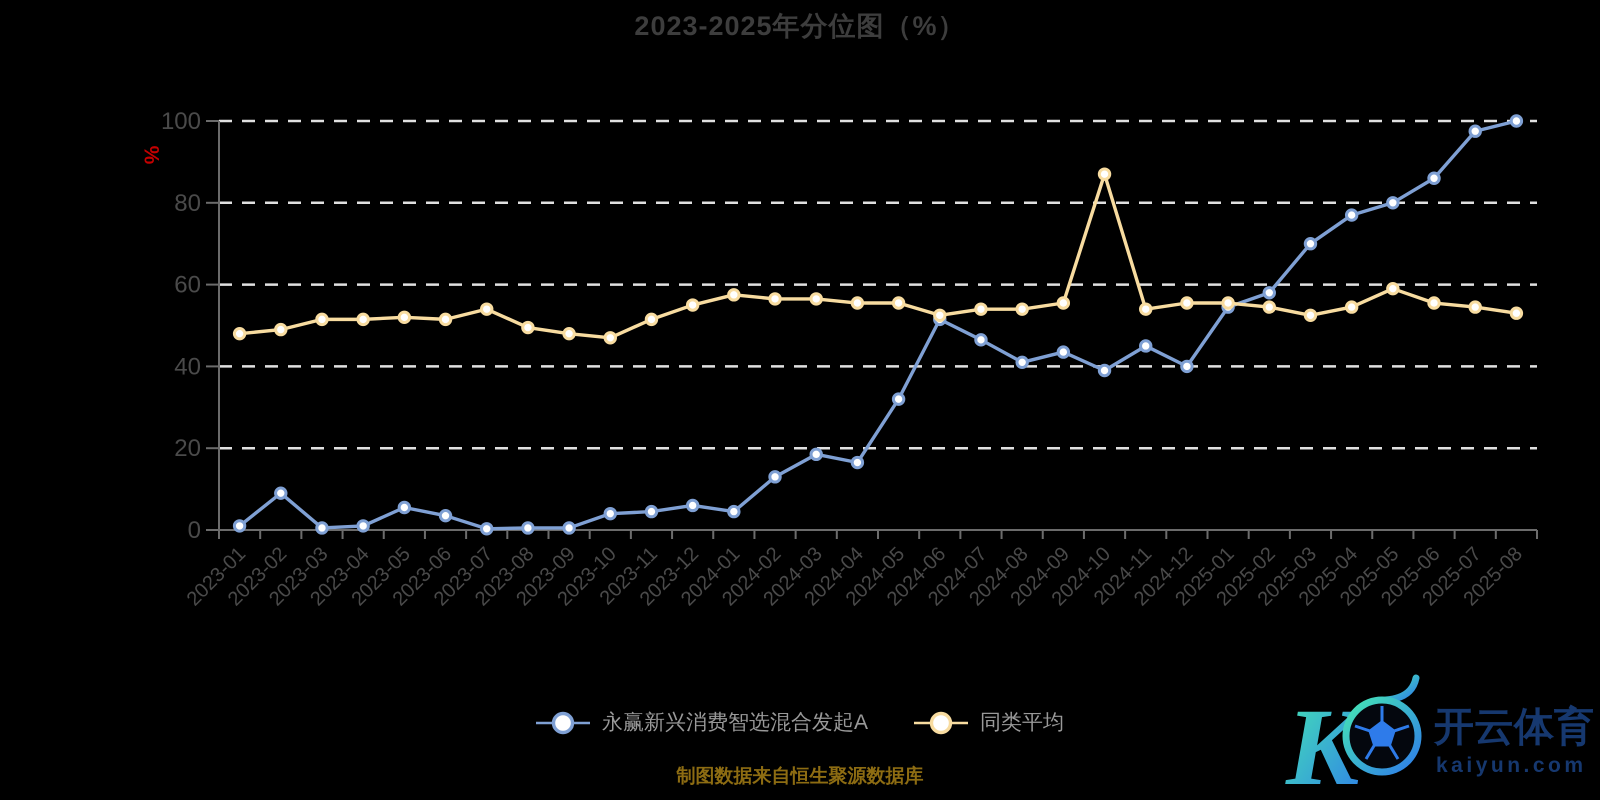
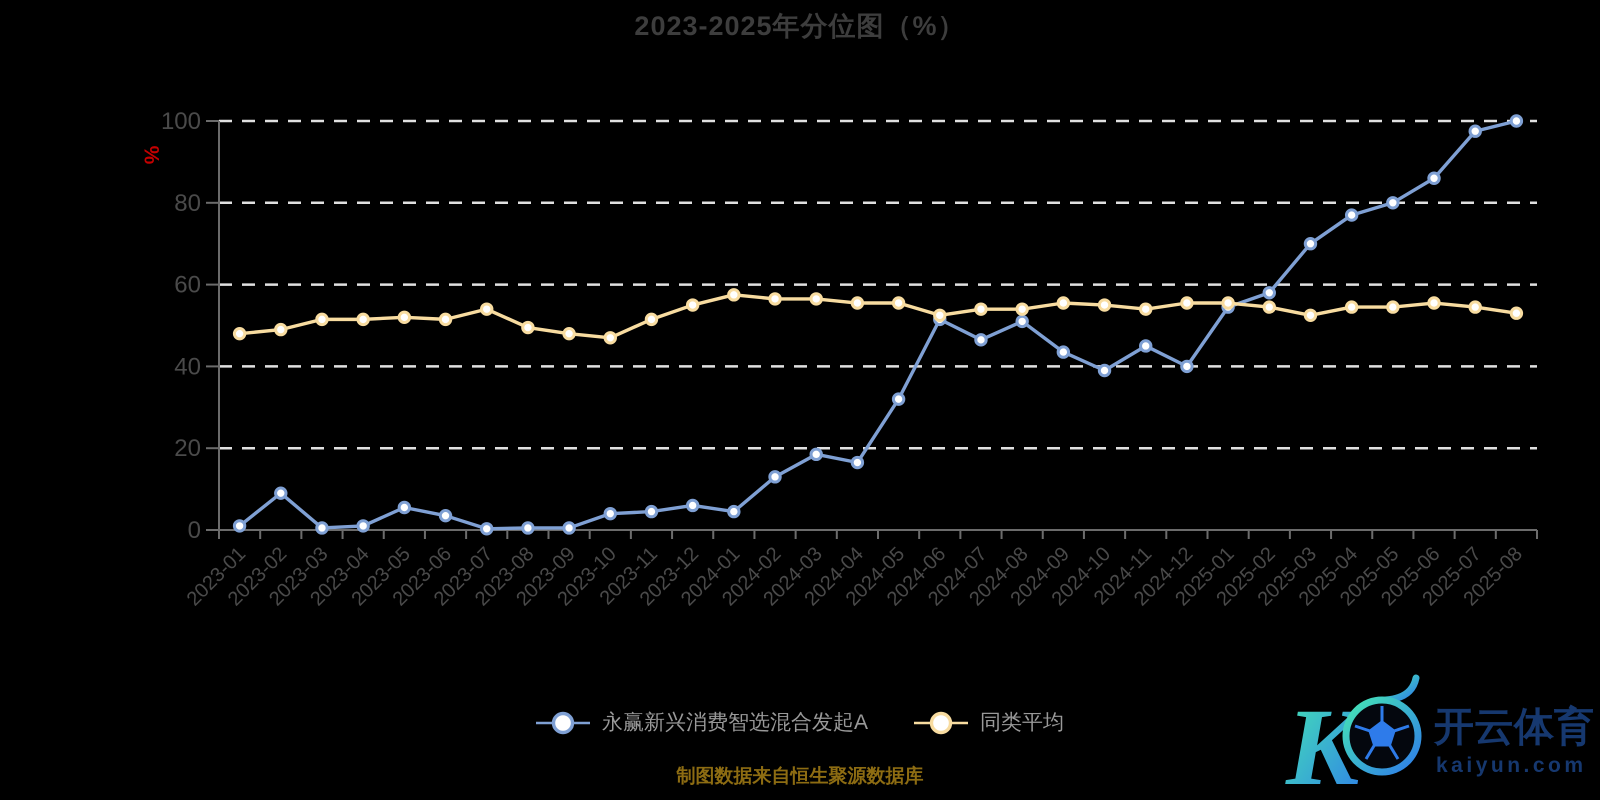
永赢新兴消费智选混合发起A/2024-08: 41 -> 51
同类平均/2024-10: 87 -> 55
同类平均/2025-05: 59 -> 54
